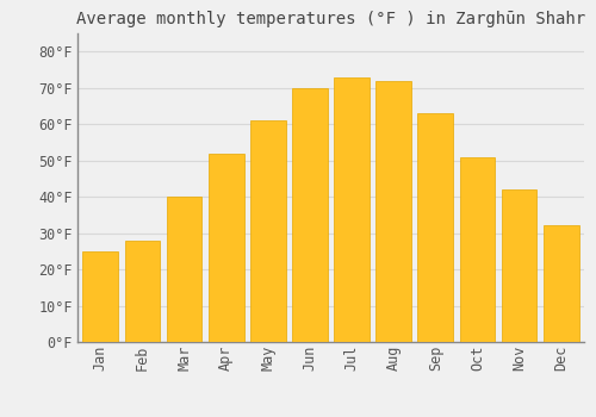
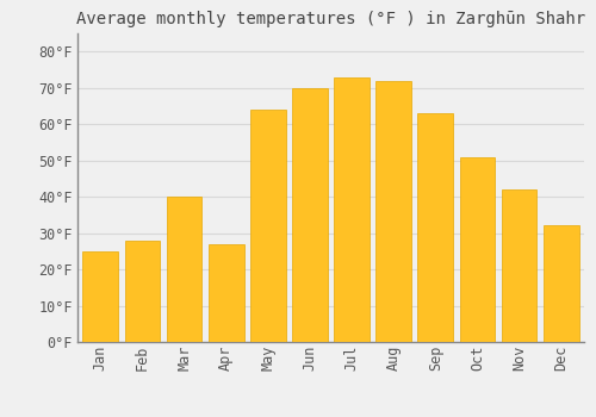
Apr: 52°F -> 27°F
May: 61°F -> 64°F
